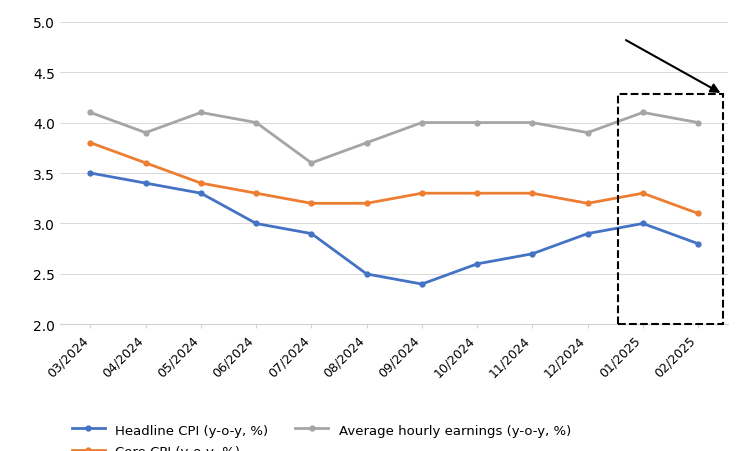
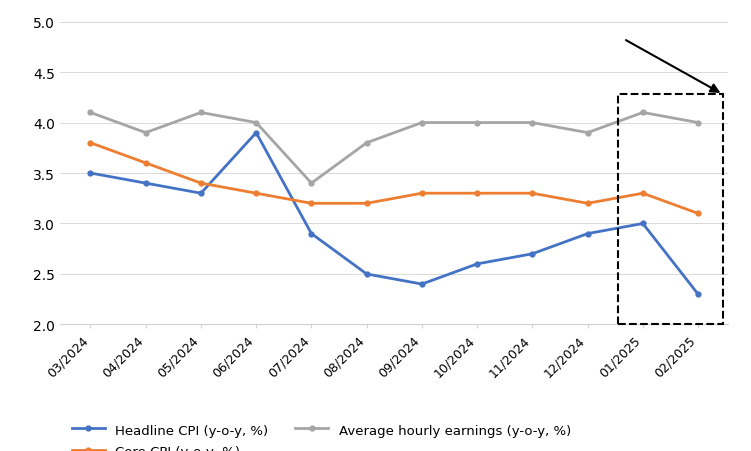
Headline CPI (y-o-y, %)/06/2024: 3.0 -> 3.9
Average hourly earnings (y-o-y, %)/07/2024: 3.6 -> 3.4
Headline CPI (y-o-y, %)/02/2025: 2.8 -> 2.3
